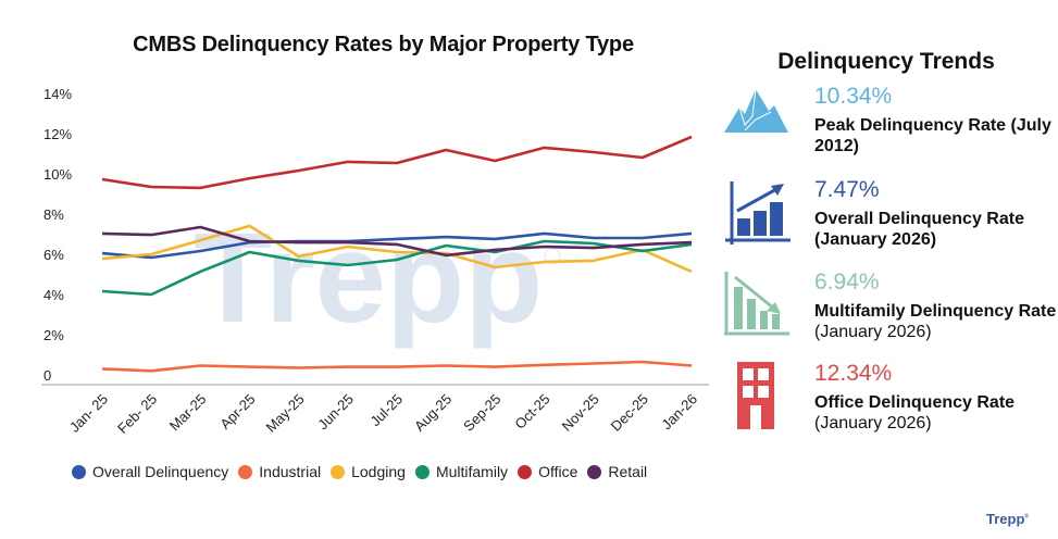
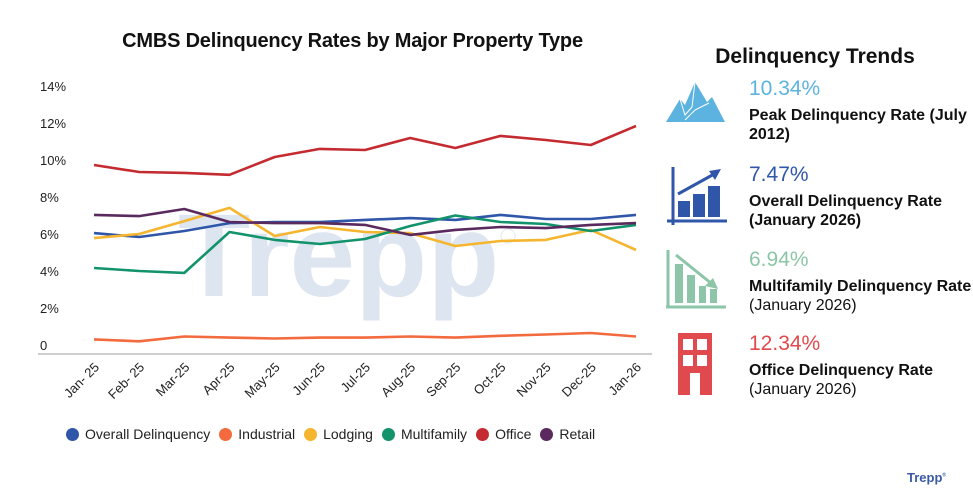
Multifamily/Mar-25: 5.1% -> 3.9%
Office/Apr-25: 9.8% -> 9.2%
Multifamily/Sep-25: 6.1% -> 7.0%
